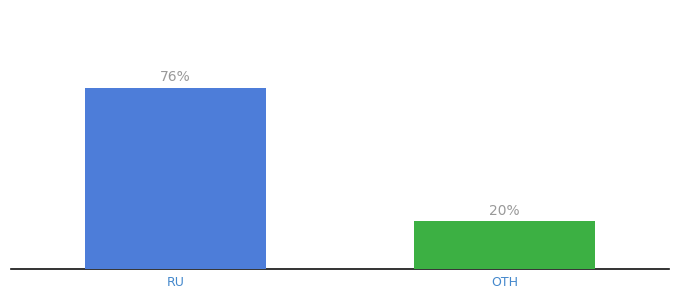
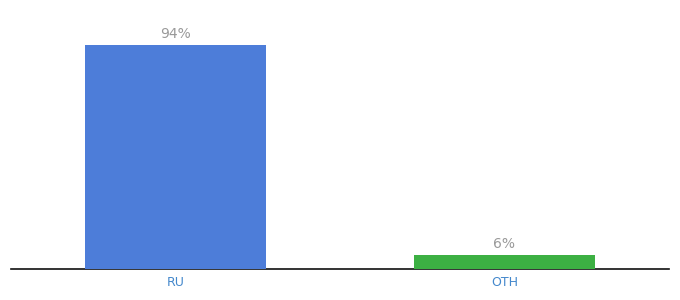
RU: 76% -> 94%
OTH: 20% -> 6%
